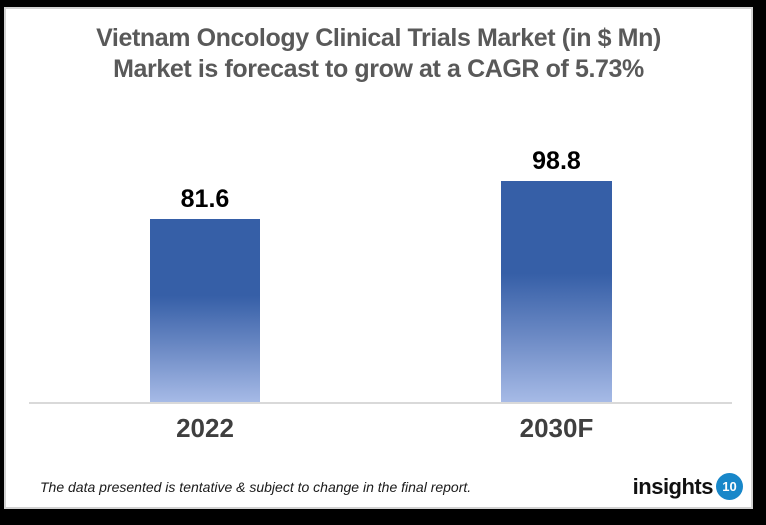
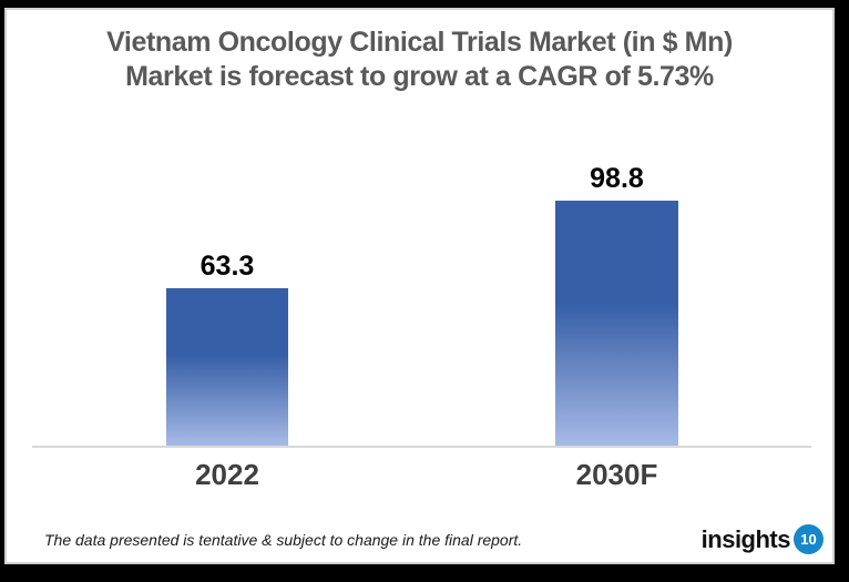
2022: 81.6 -> 63.3
